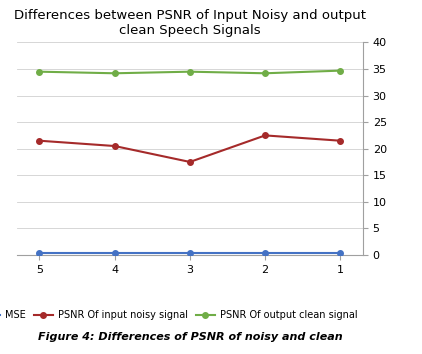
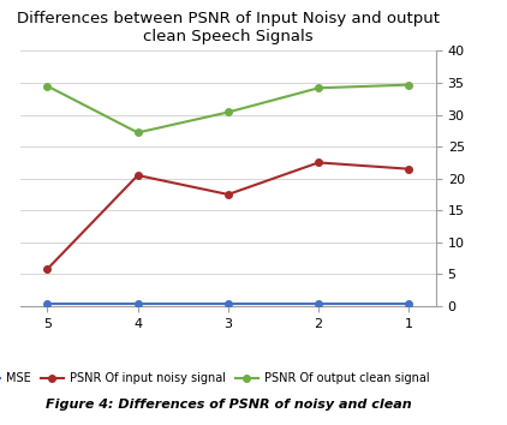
PSNR Of input noisy signal/5: 21.5 -> 5.8
PSNR Of output clean signal/4: 34.2 -> 27.2
PSNR Of output clean signal/3: 34.5 -> 30.4
